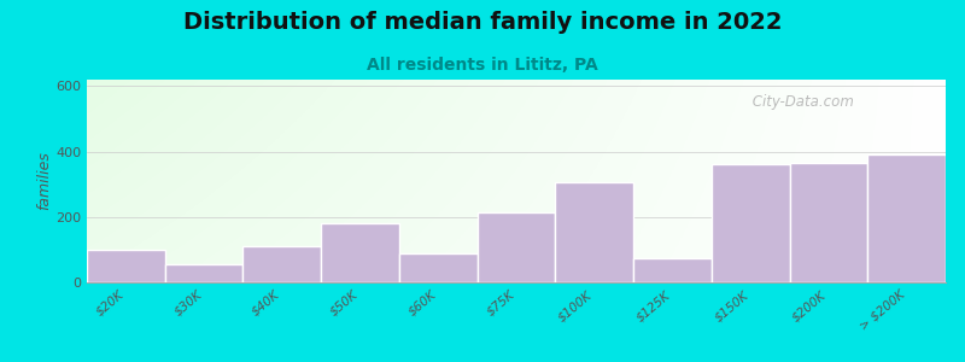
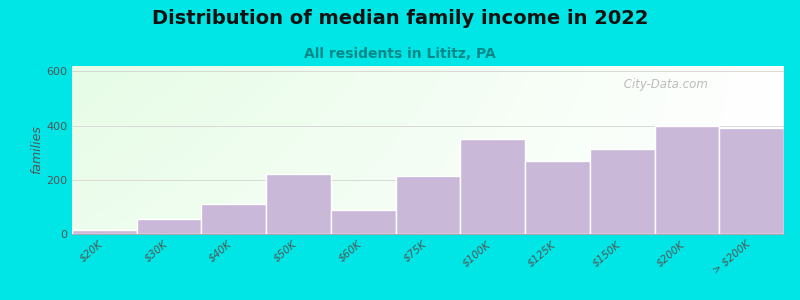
$20K: 100 -> 15
$50K: 180 -> 220
$100K: 305 -> 350
$125K: 75 -> 270
$150K: 360 -> 315
$200K: 365 -> 400
